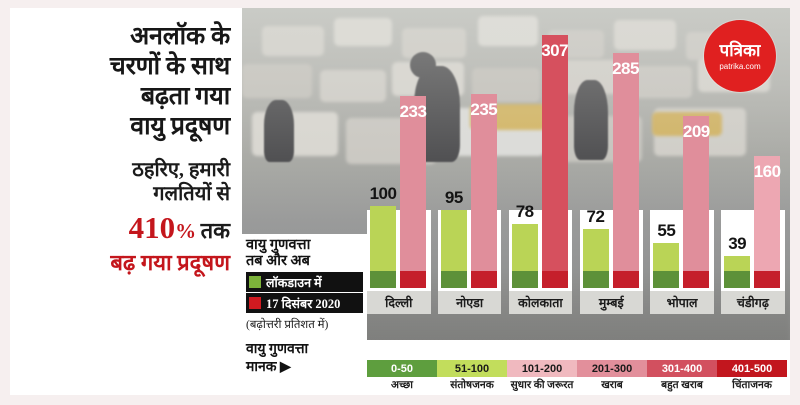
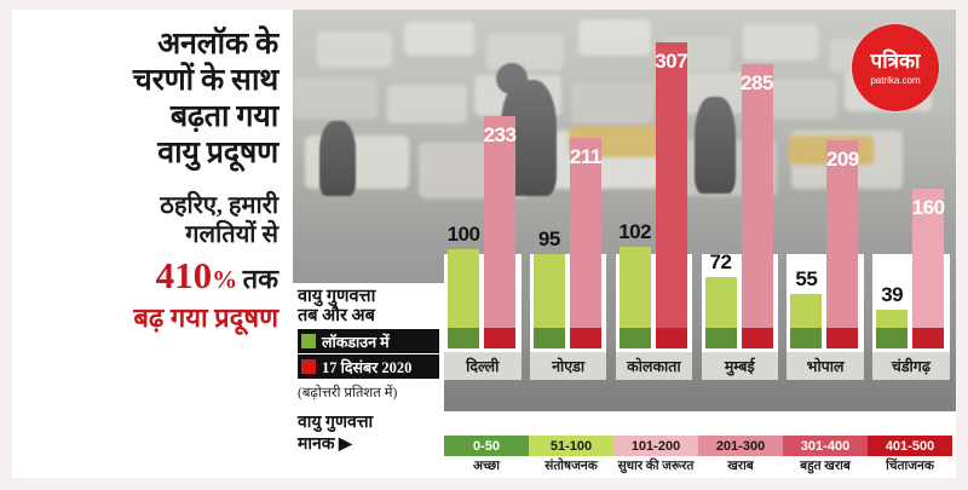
17 दिसंबर 2020/नोएडा: 235 -> 211
लॉकडाउन में/कोलकाता: 78 -> 102
